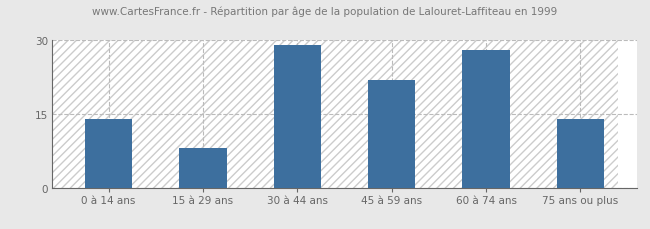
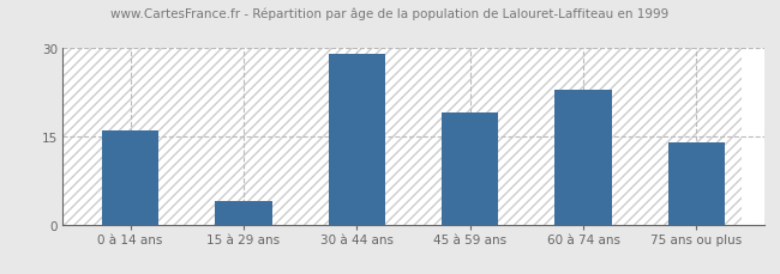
0 à 14 ans: 14 -> 16
15 à 29 ans: 8 -> 4
45 à 59 ans: 22 -> 19
60 à 74 ans: 28 -> 23
